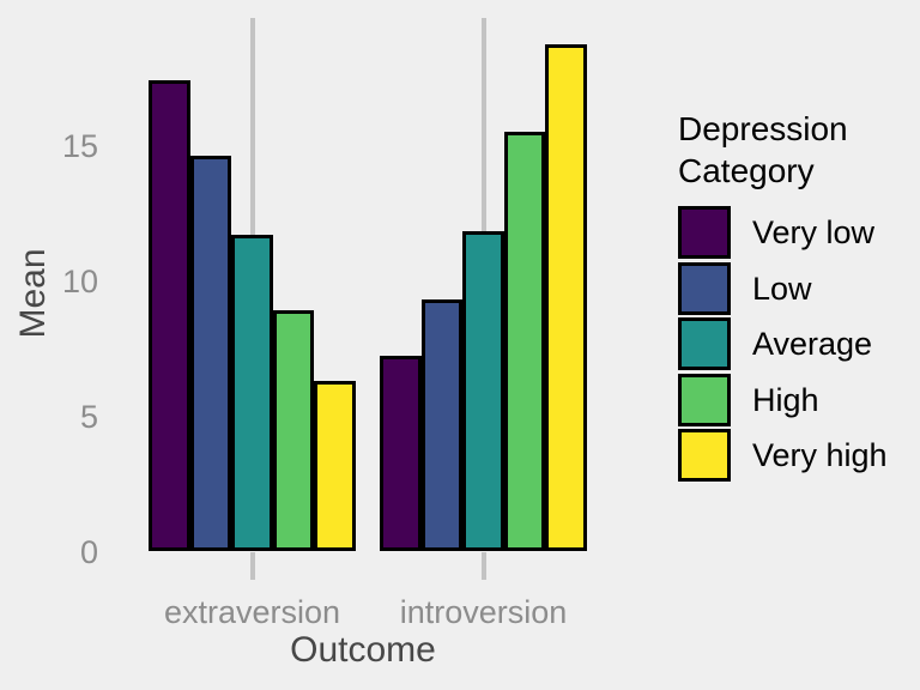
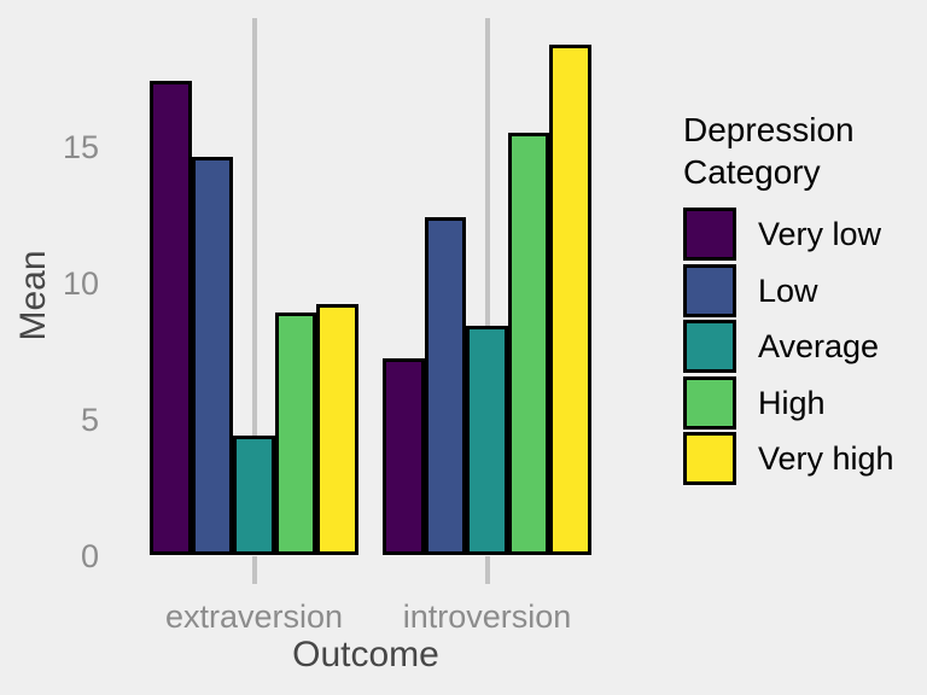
Average/extraversion: 11.7 -> 4.4
Very high/extraversion: 6.3 -> 9.2
Low/introversion: 9.3 -> 12.4
Average/introversion: 11.8 -> 8.4
